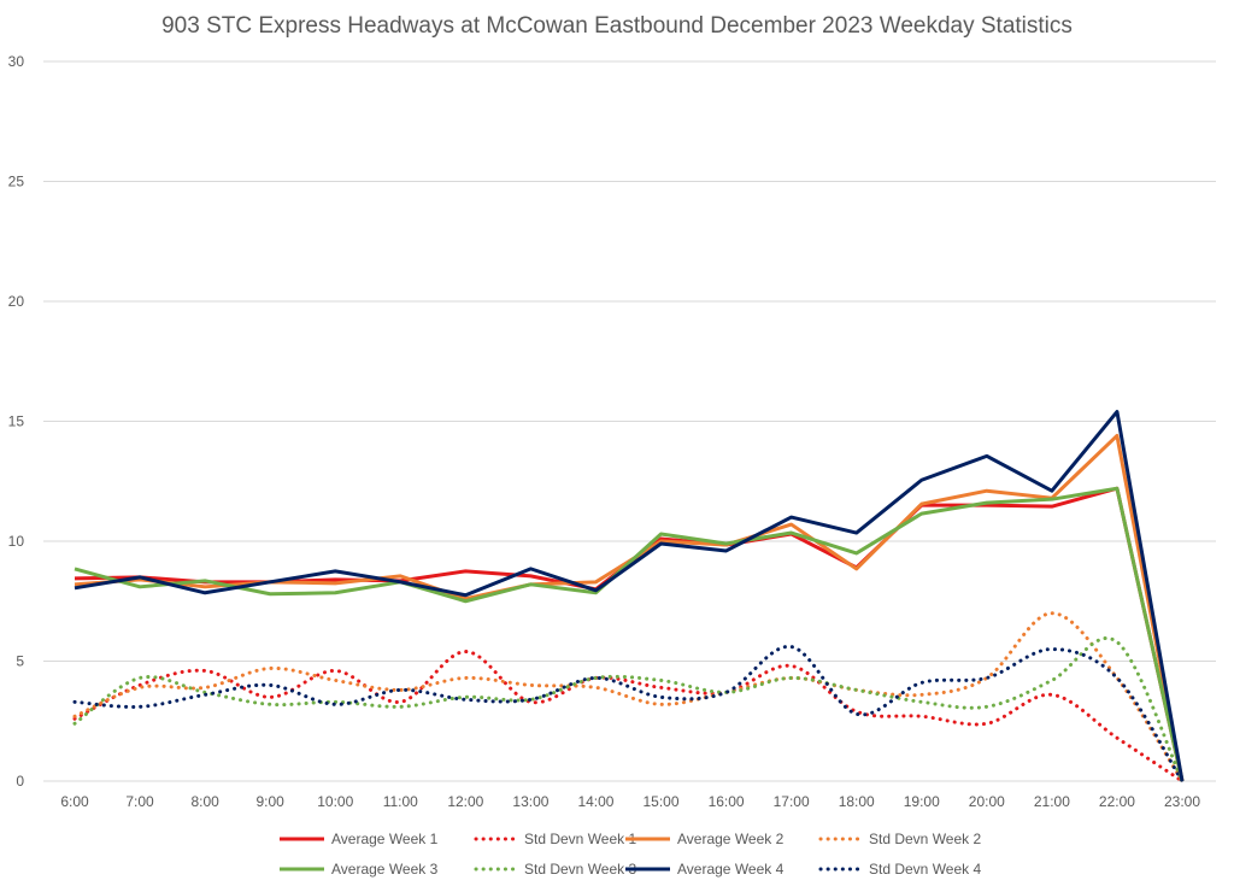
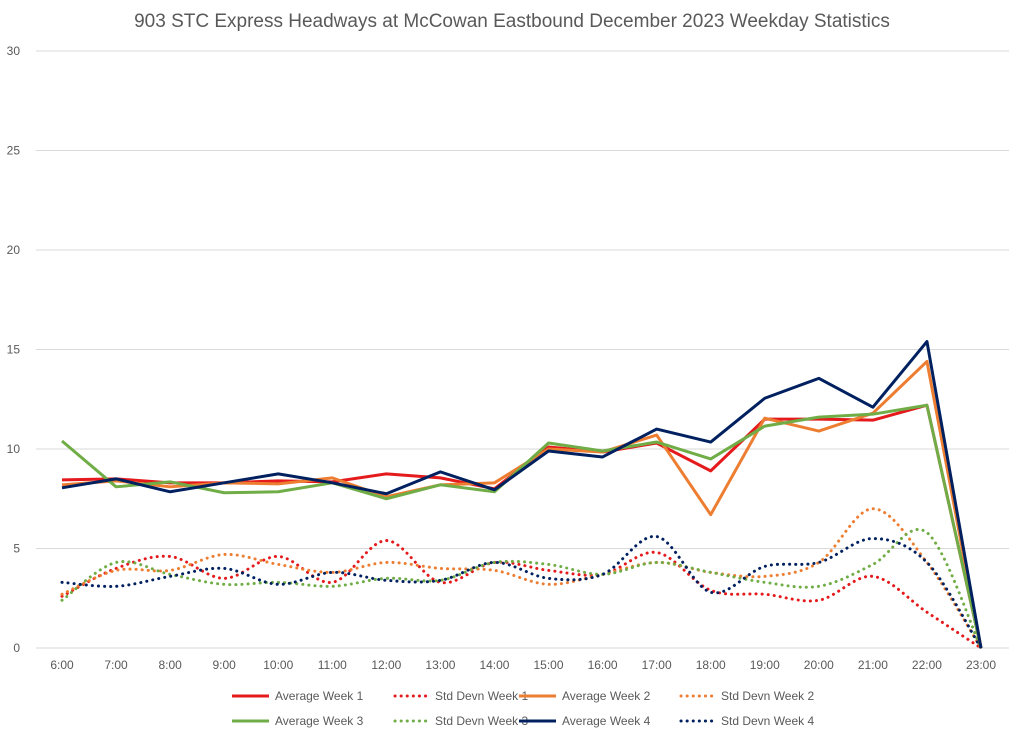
Average Week 3/6:00: 8.8 -> 10.4
Average Week 2/18:00: 8.8 -> 6.7
Average Week 2/20:00: 12.1 -> 10.9
